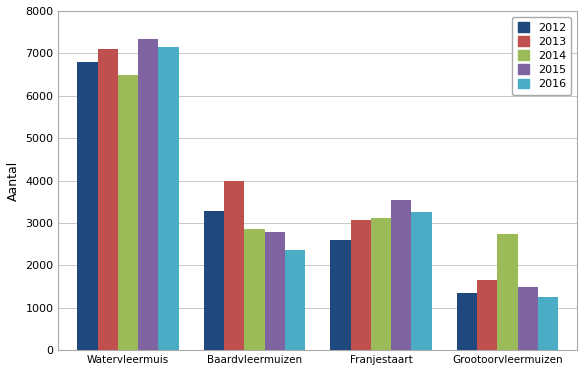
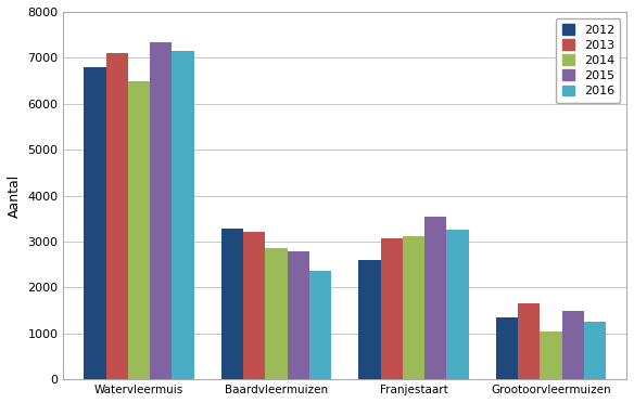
2013/Baardvleermuizen: 4000 -> 3220
2014/Grootoorvleermuizen: 2750 -> 1050
